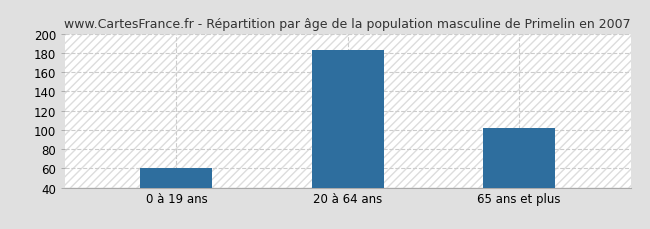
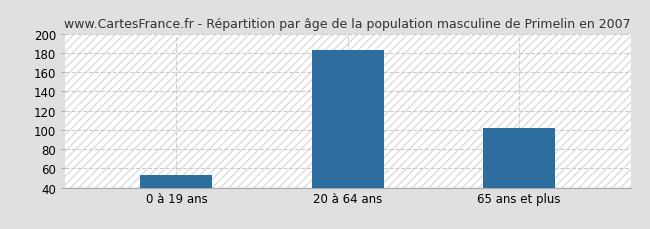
0 à 19 ans: 60 -> 53
